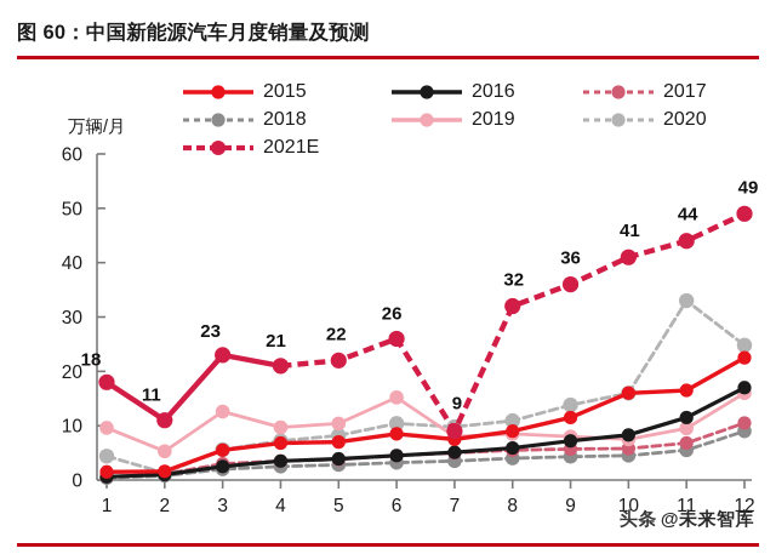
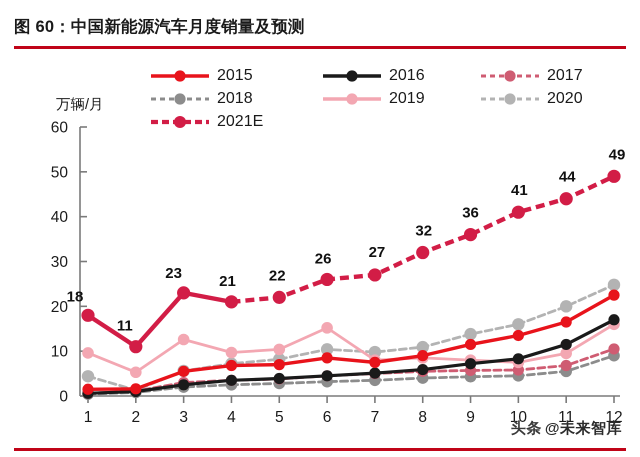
2021E/7: 9 -> 27
2015/10: 16 -> 14
2020/11: 33 -> 20
